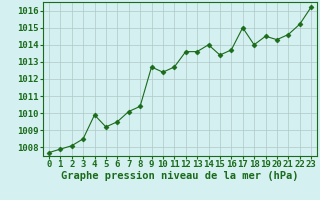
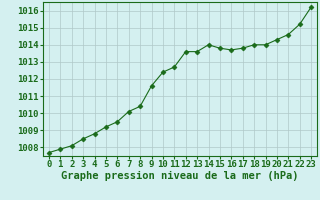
4: 1009.9 -> 1008.8
9: 1012.7 -> 1011.6
15: 1013.4 -> 1013.8
17: 1015.0 -> 1013.8
19: 1014.5 -> 1014.0
